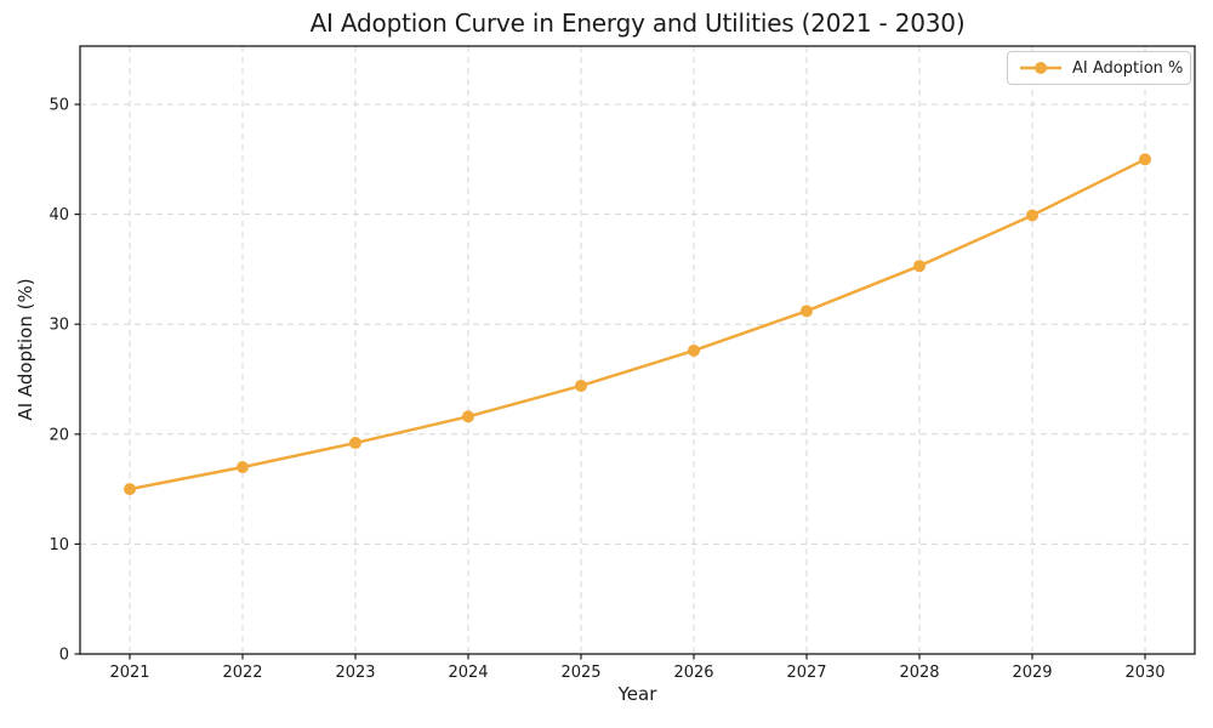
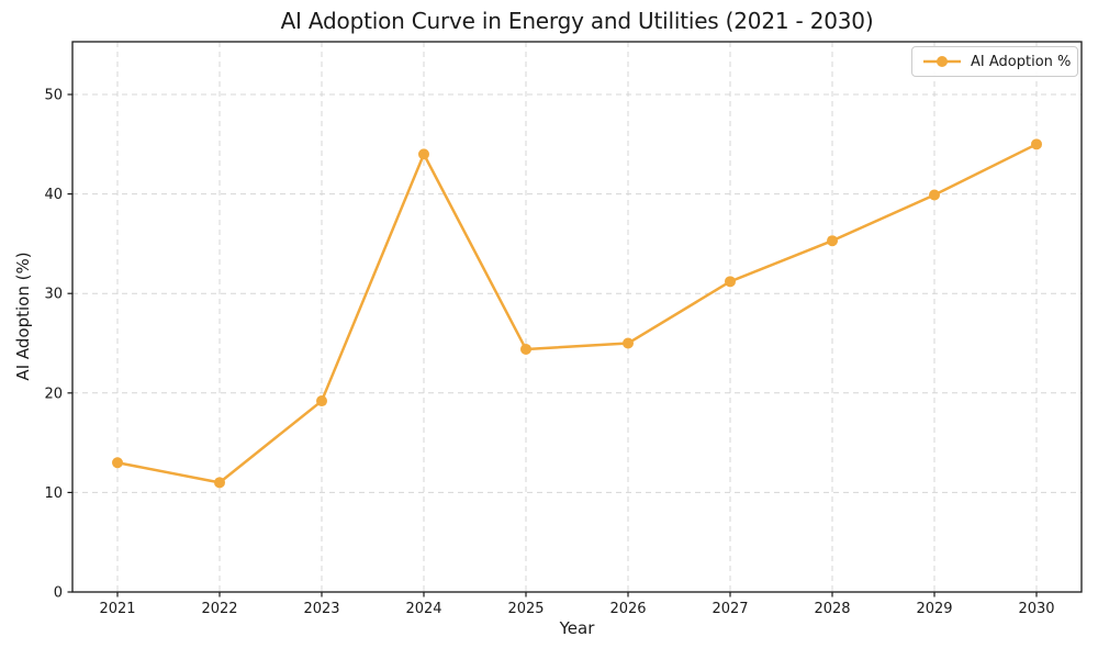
2021: 15 -> 13
2022: 17 -> 11
2024: 22 -> 44
2026: 28 -> 25
